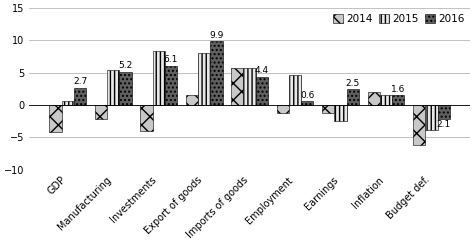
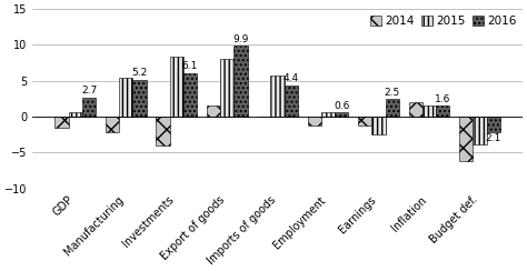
2014/GDP: -4.2 -> -1.5
2014/Imports of goods: 5.8 -> 0.1
2015/Employment: 4.6 -> 0.7
